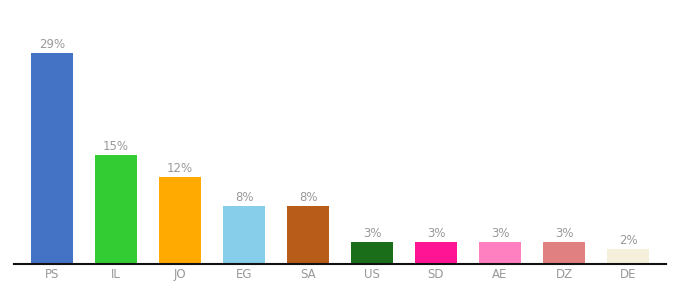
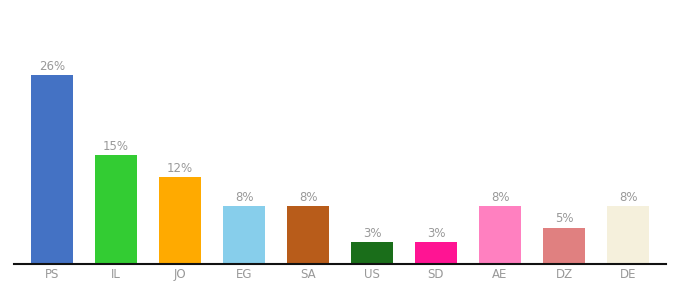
PS: 29% -> 26%
AE: 3% -> 8%
DZ: 3% -> 5%
DE: 2% -> 8%
